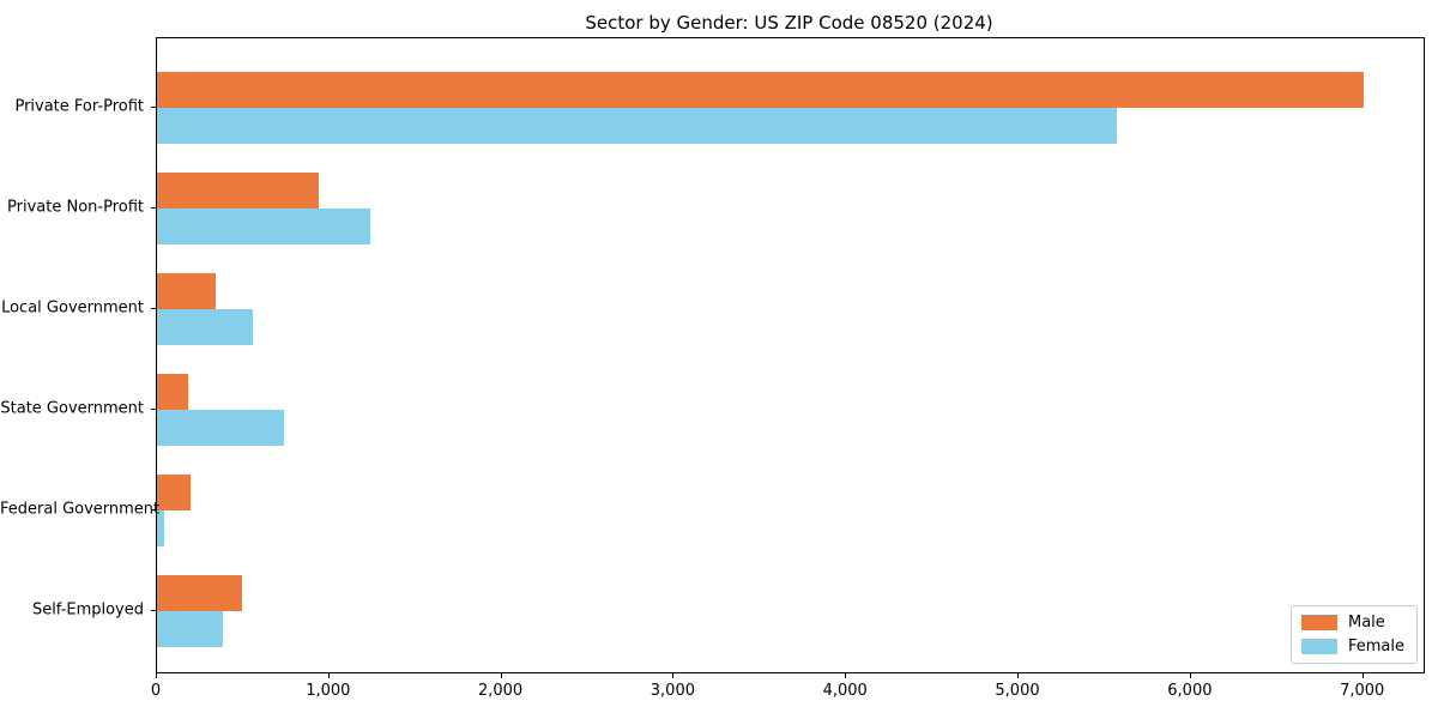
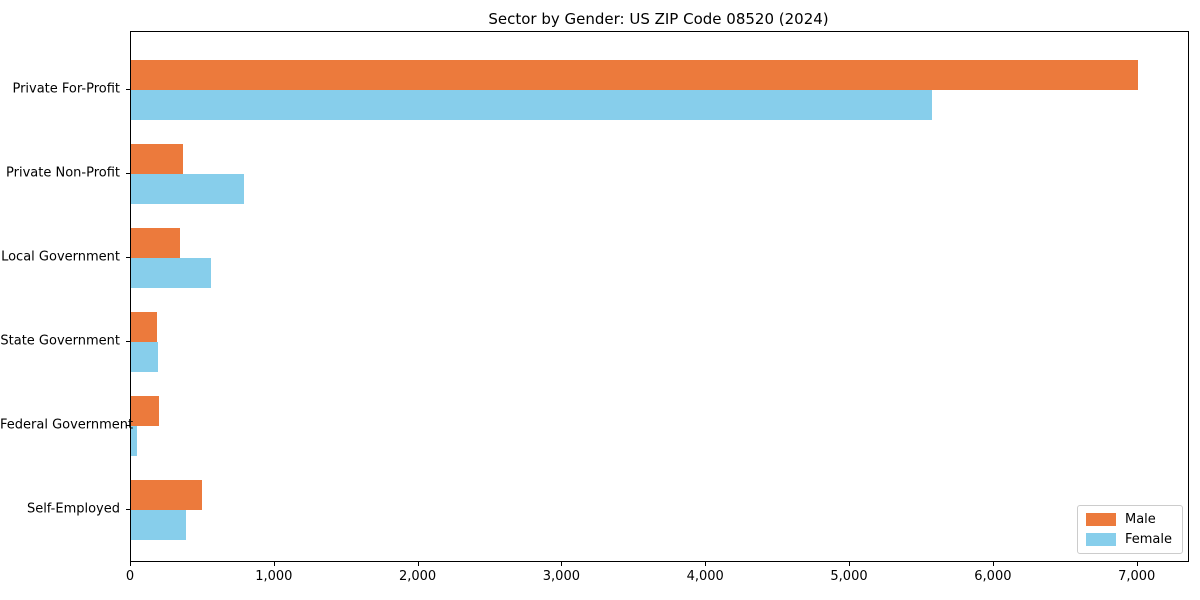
Male/Private Non-Profit: 940 -> 360
Female/Private Non-Profit: 1240 -> 780
Female/State Government: 740 -> 190
